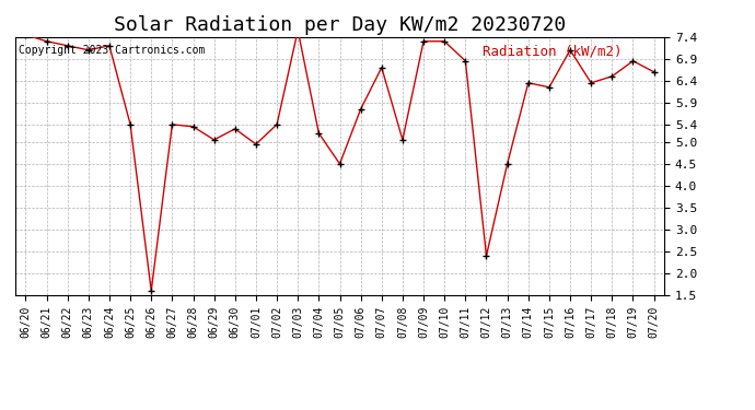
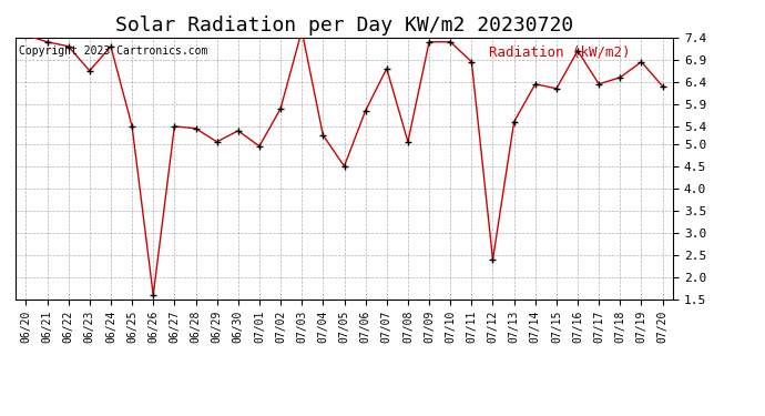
06/23: 7.10 -> 6.65
07/02: 5.40 -> 5.80
07/13: 4.50 -> 5.50
07/20: 6.60 -> 6.30
